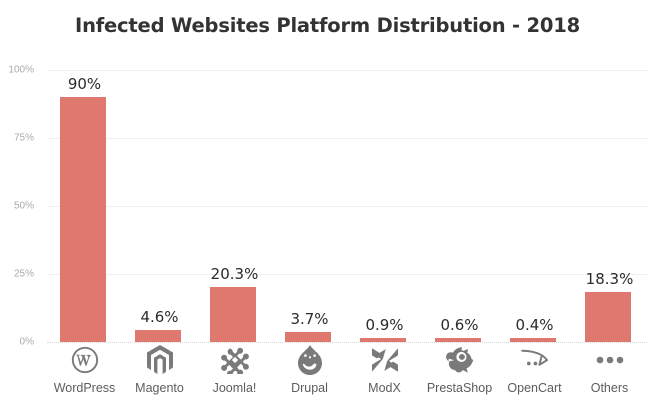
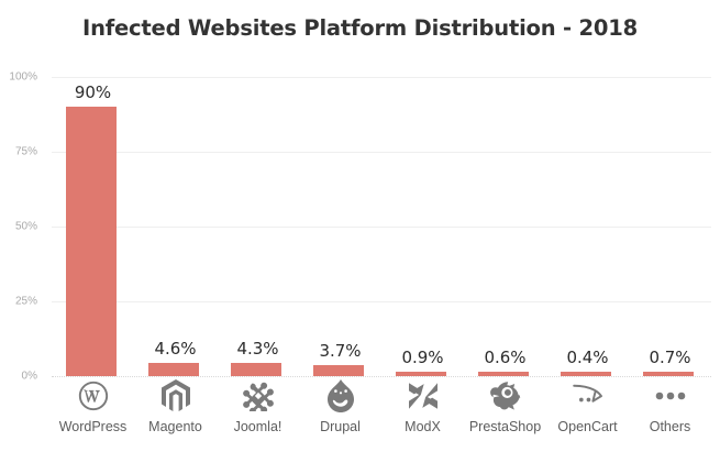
Joomla!: 20.3% -> 4.3%
Others: 18.3% -> 0.7%
